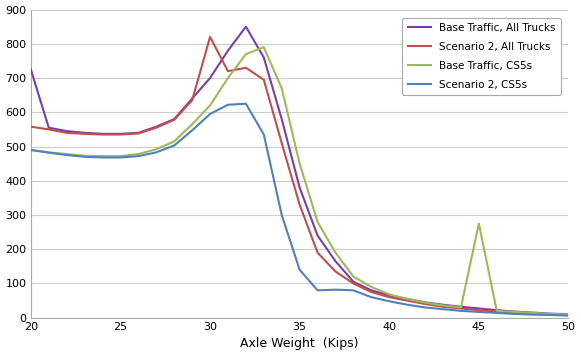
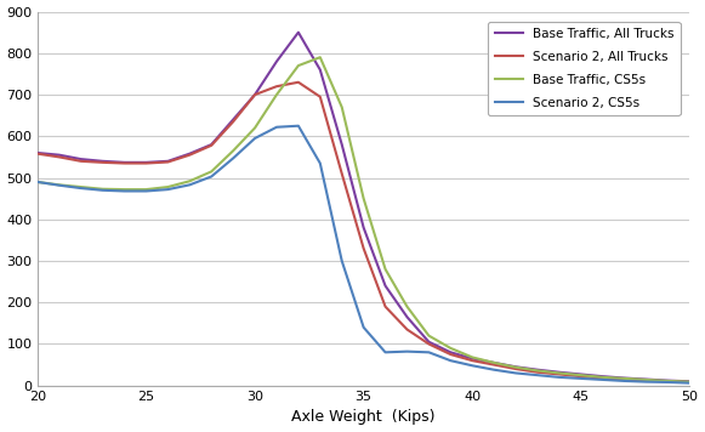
Base Traffic, All Trucks/20: 725 -> 560
Scenario 2, All Trucks/30: 820 -> 700
Base Traffic, CS5s/45: 275 -> 25
